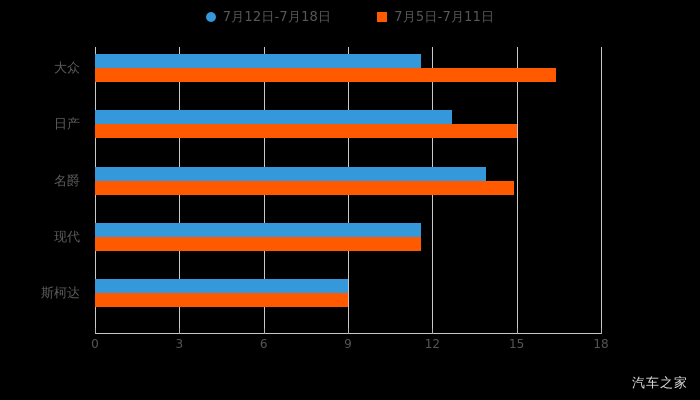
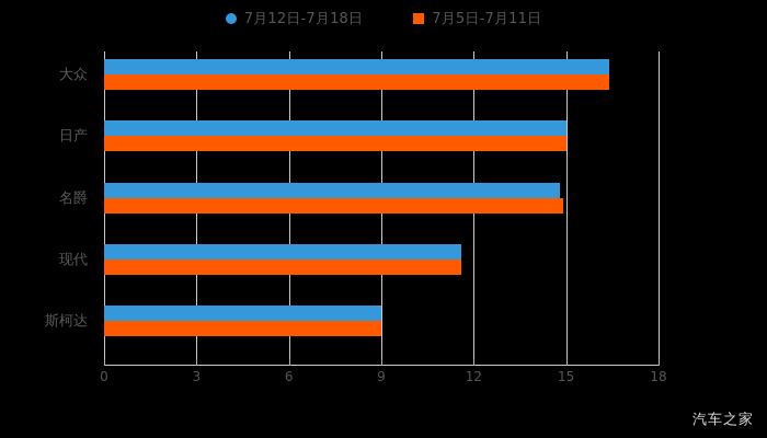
7月12日-7月18日/大众: 11.6 -> 16.4
7月12日-7月18日/日产: 12.7 -> 15.0
7月12日-7月18日/名爵: 13.9 -> 14.8
